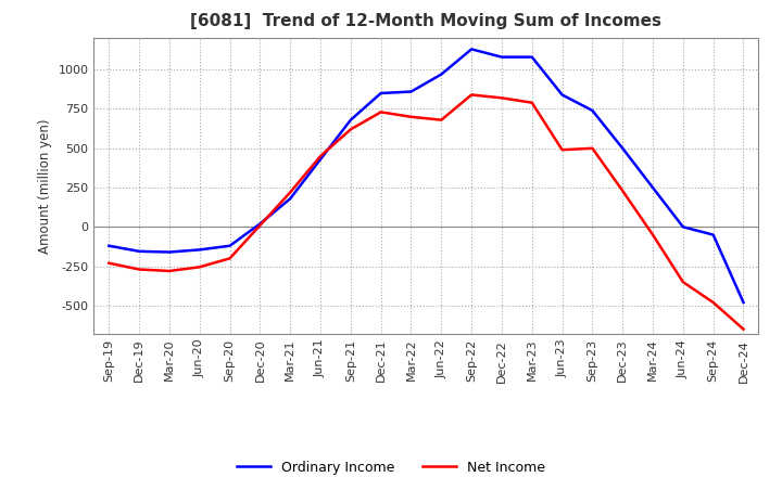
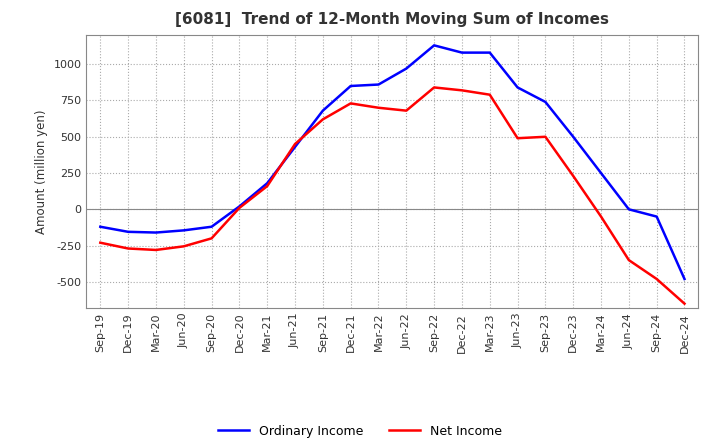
Net Income/Mar-21: 220 -> 160
